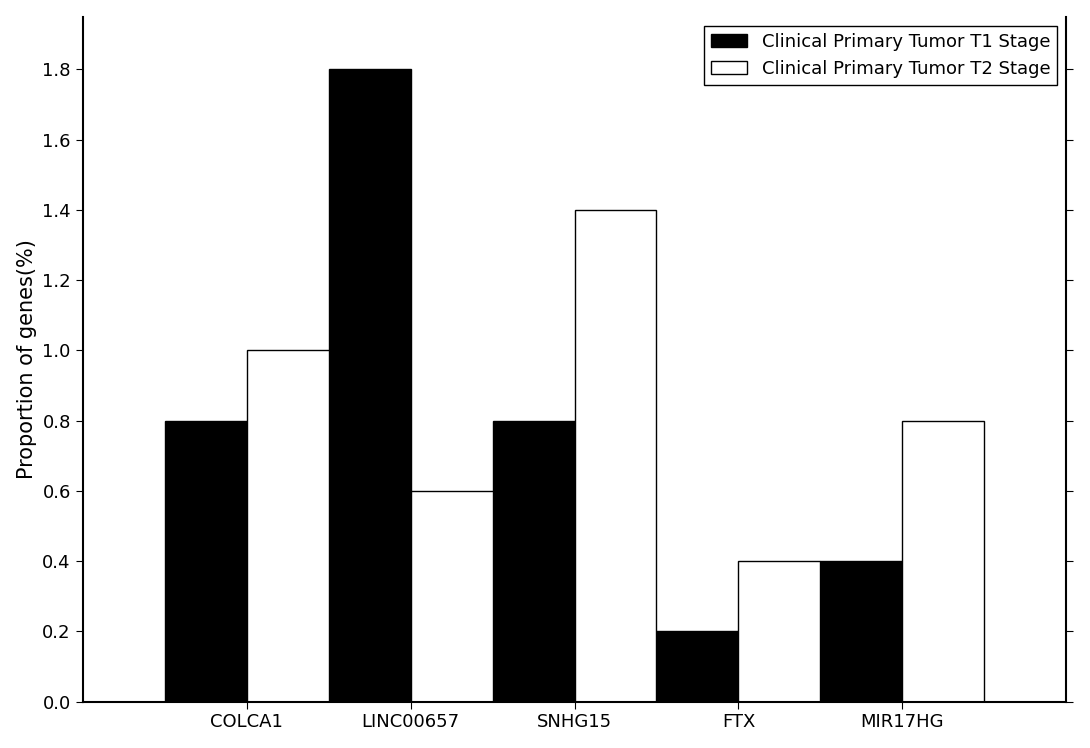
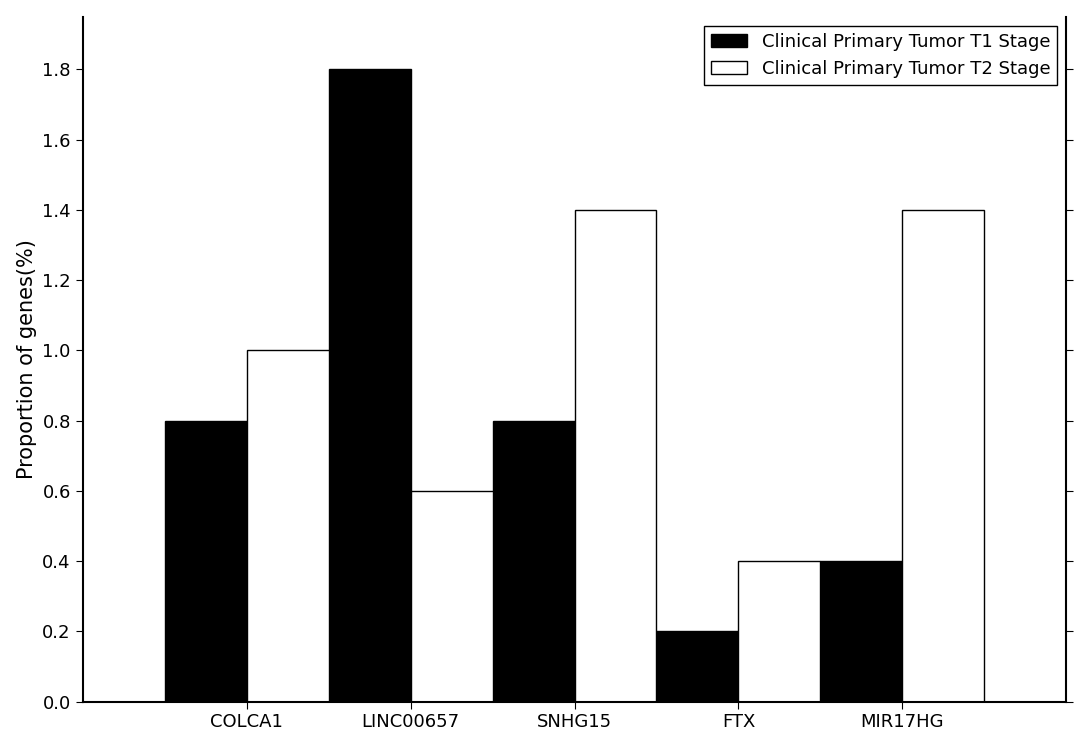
Clinical Primary Tumor T2 Stage/MIR17HG: 0.8 -> 1.4
